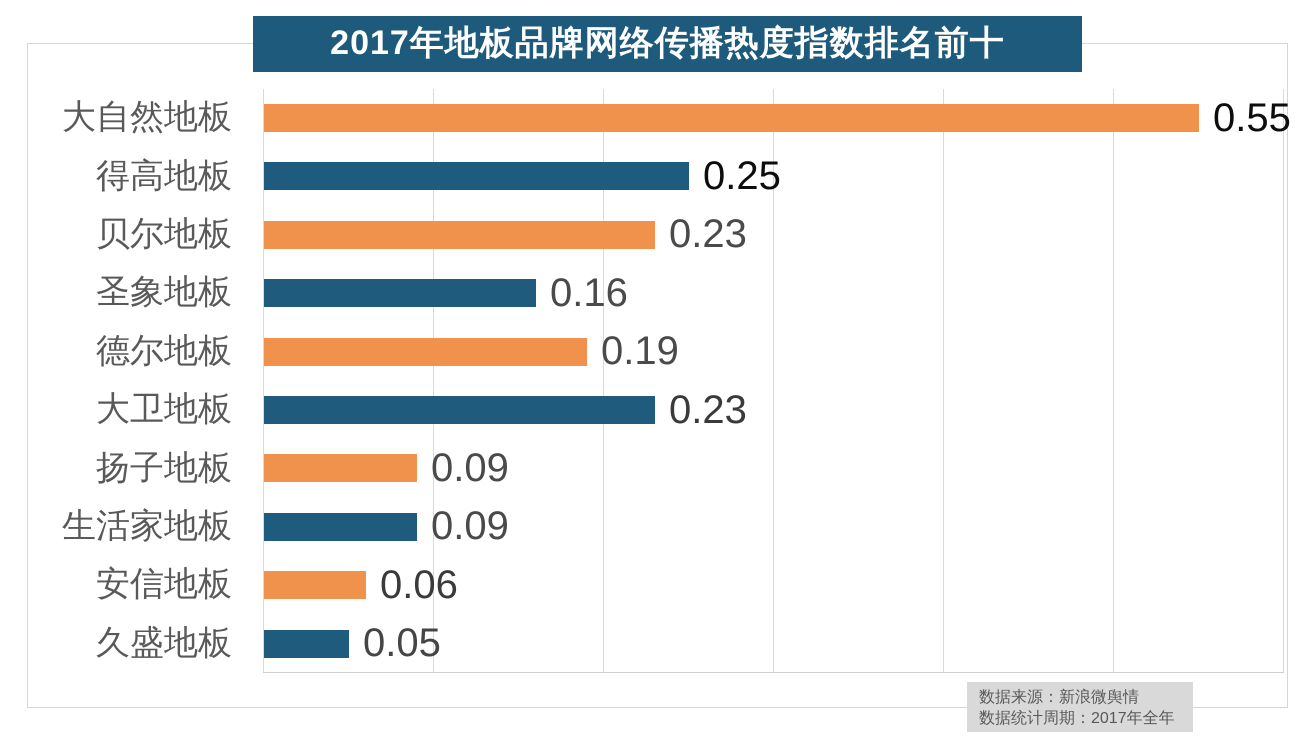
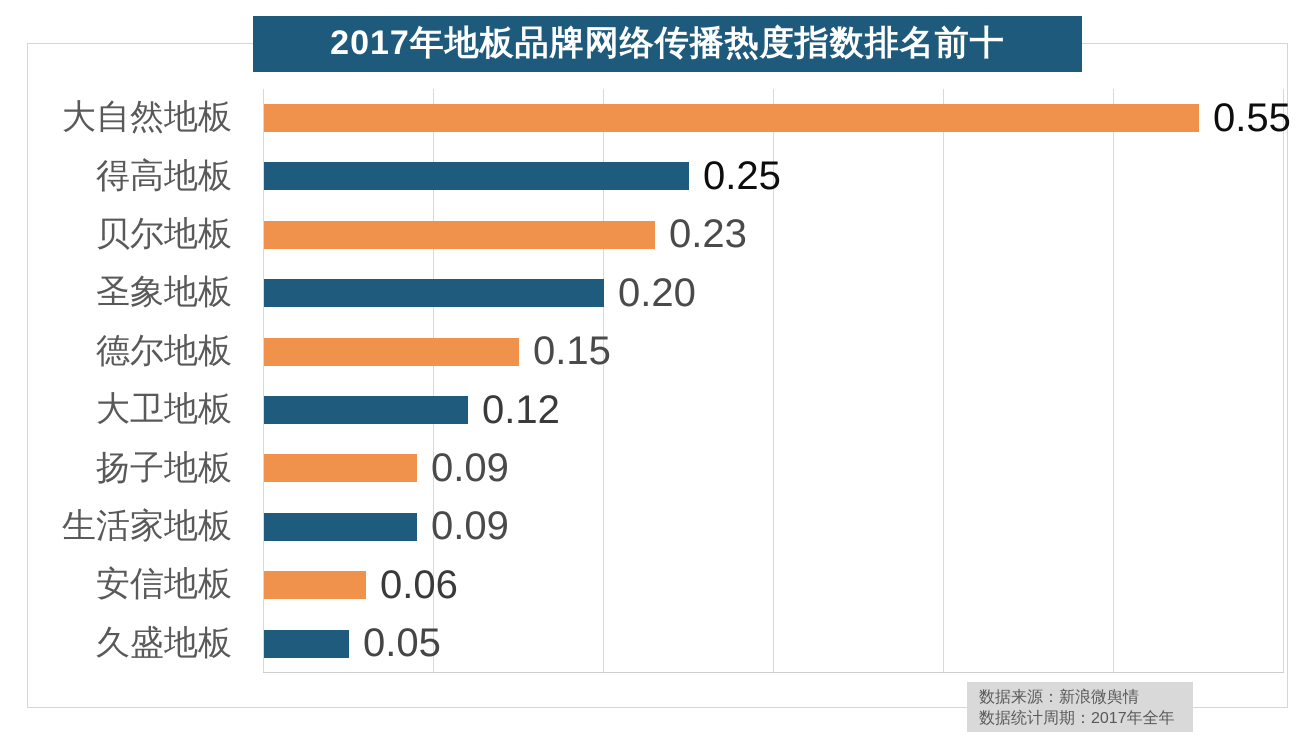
圣象地板: 0.16 -> 0.20
德尔地板: 0.19 -> 0.15
大卫地板: 0.23 -> 0.12
